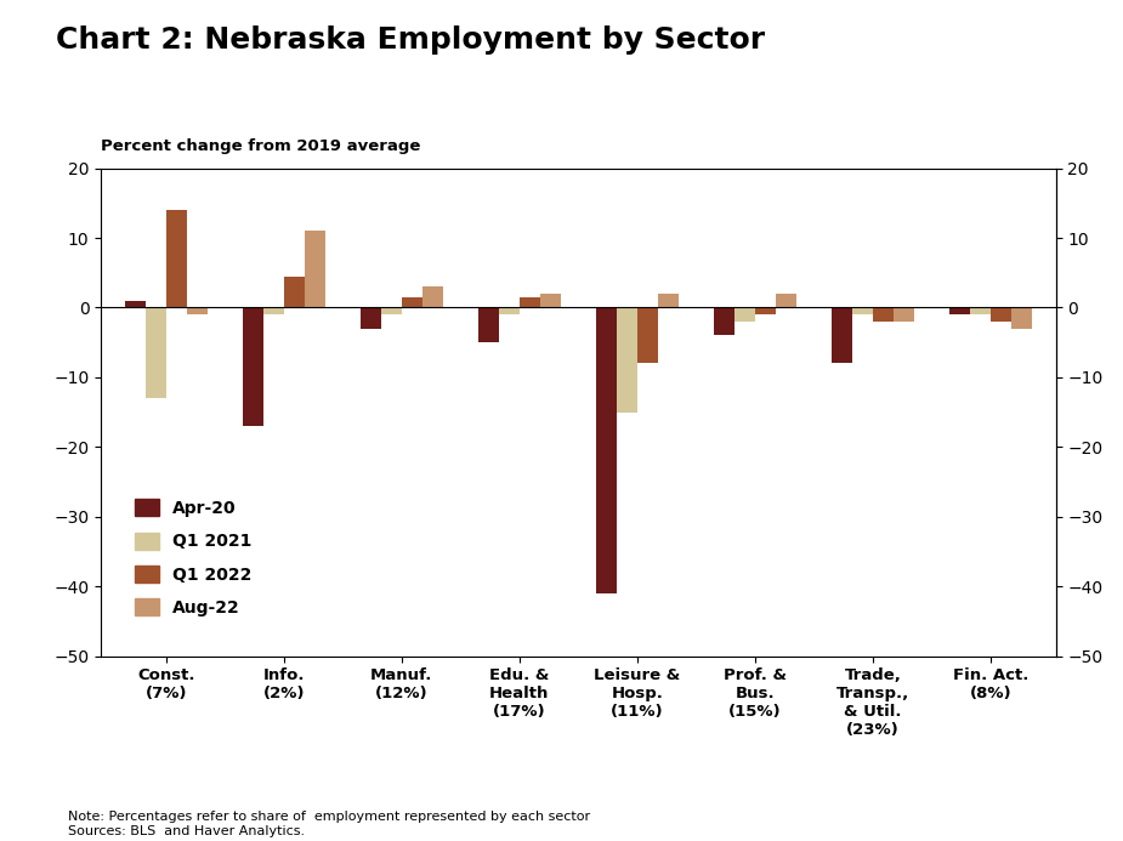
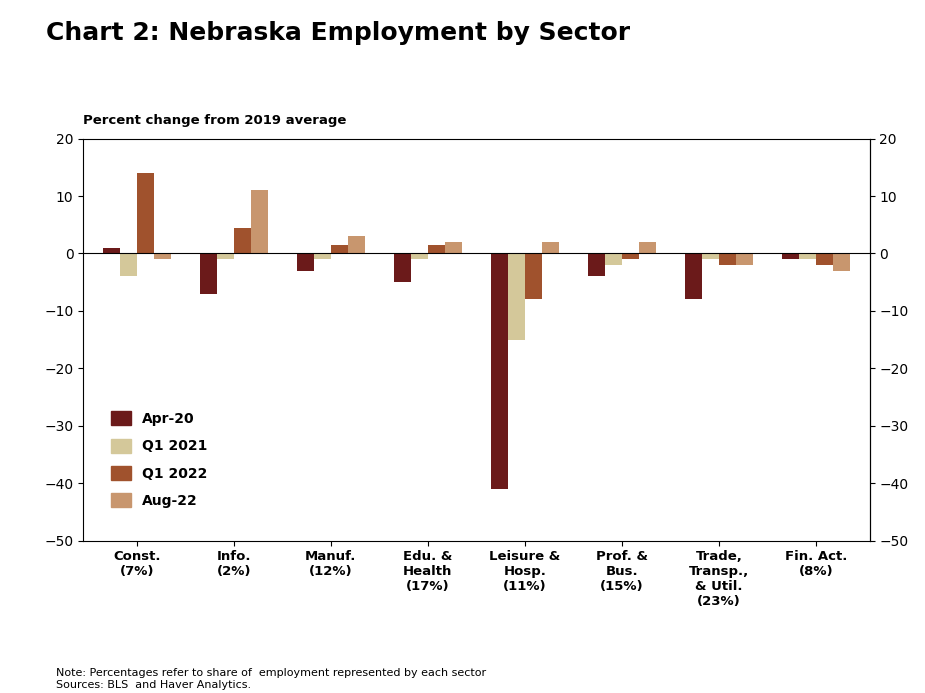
Q1 2021/Const. (7%): -13 -> -4
Apr-20/Info. (2%): -17 -> -7
